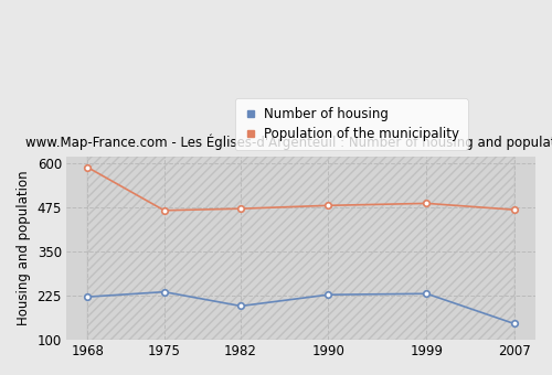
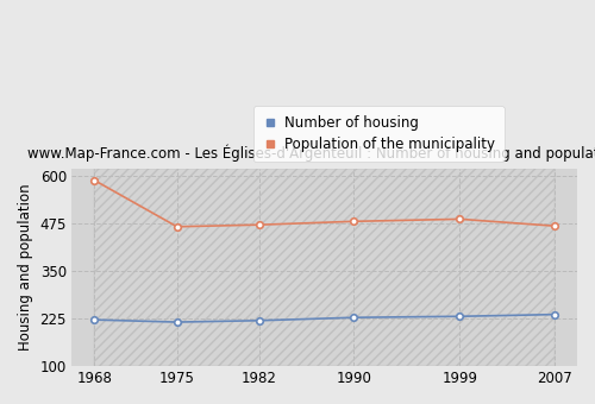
Number of housing/1975: 235 -> 215
Number of housing/1982: 195 -> 219
Number of housing/2007: 145 -> 235
